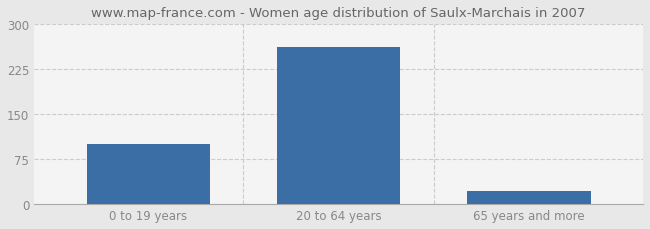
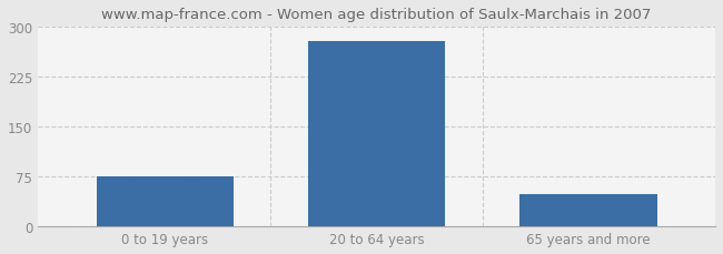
0 to 19 years: 100 -> 76
20 to 64 years: 262 -> 278
65 years and more: 22 -> 48
